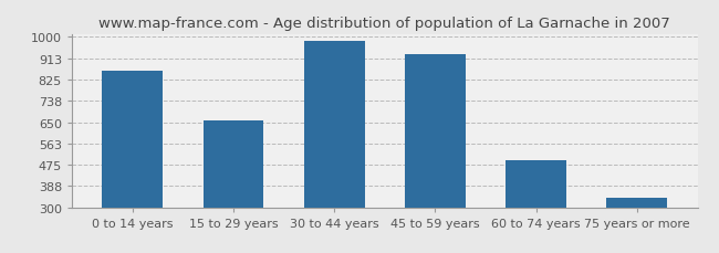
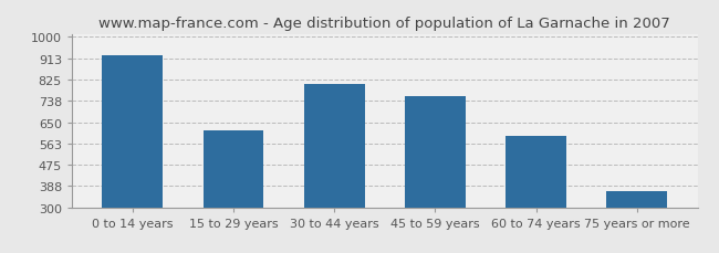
0 to 14 years: 862 -> 925
15 to 29 years: 655 -> 615
30 to 44 years: 983 -> 805
45 to 59 years: 930 -> 755
60 to 74 years: 492 -> 595
75 years or more: 337 -> 365
